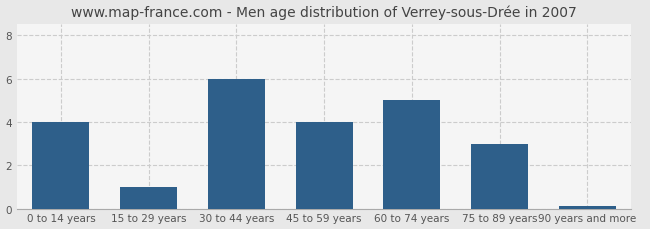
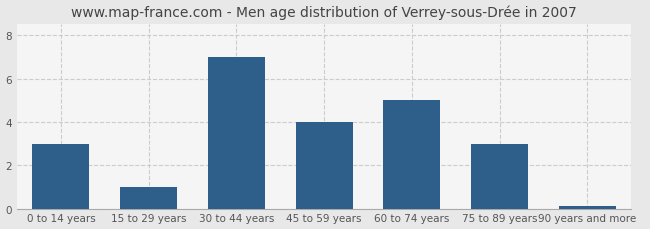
0 to 14 years: 4.0 -> 3.0
30 to 44 years: 6.0 -> 7.0
